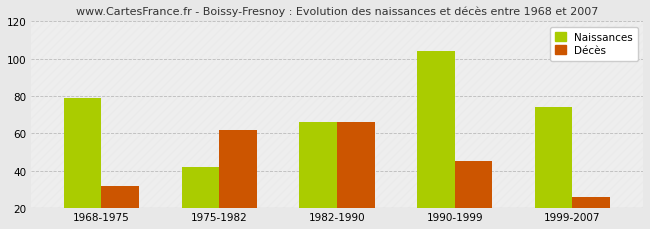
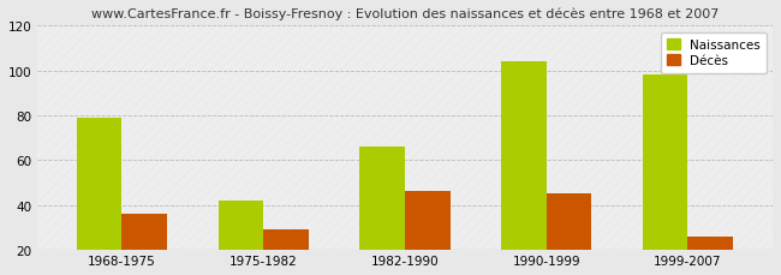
Décès/1968-1975: 32 -> 36
Décès/1975-1982: 62 -> 29
Décès/1982-1990: 66 -> 46
Naissances/1999-2007: 74 -> 98
